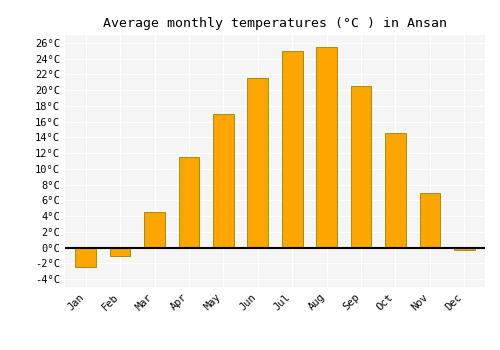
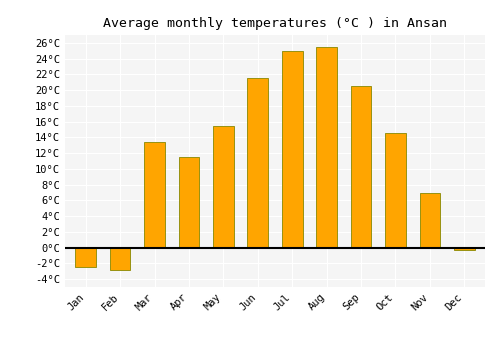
Feb: -1.0°C -> -2.8°C
Mar: 4.5°C -> 13.4°C
May: 17.0°C -> 15.4°C
